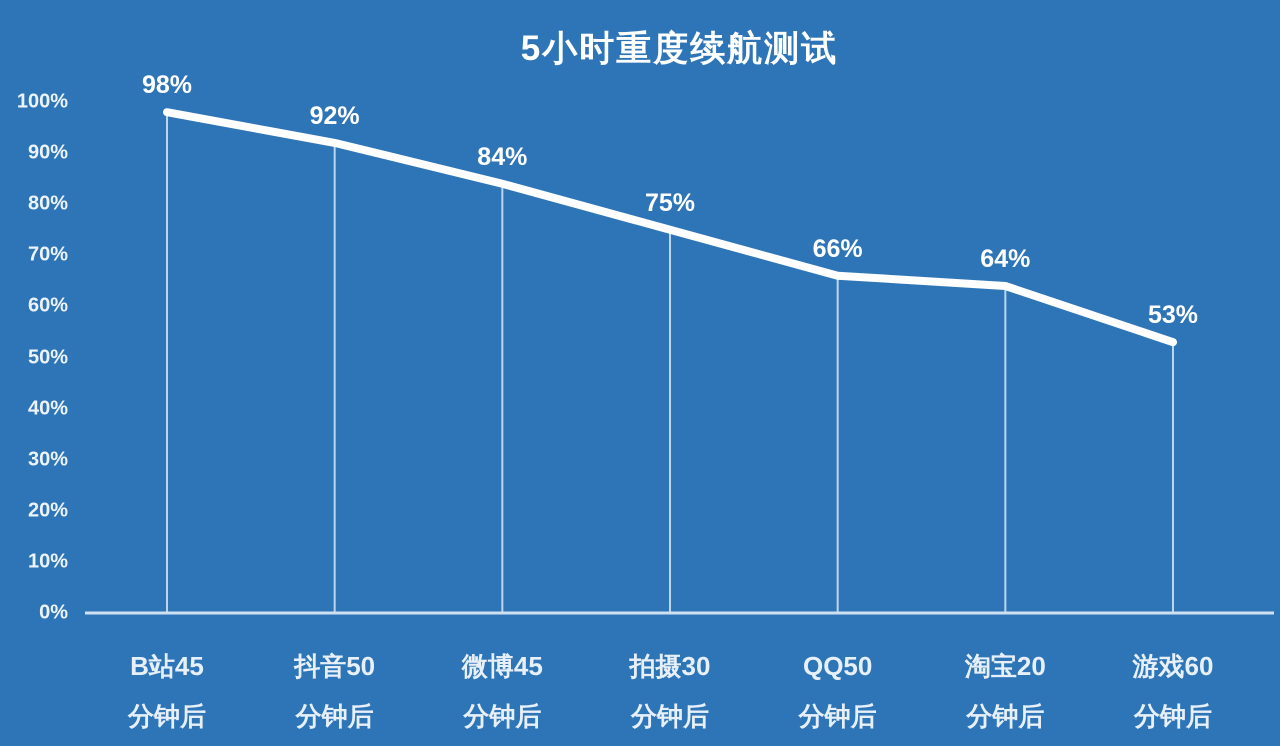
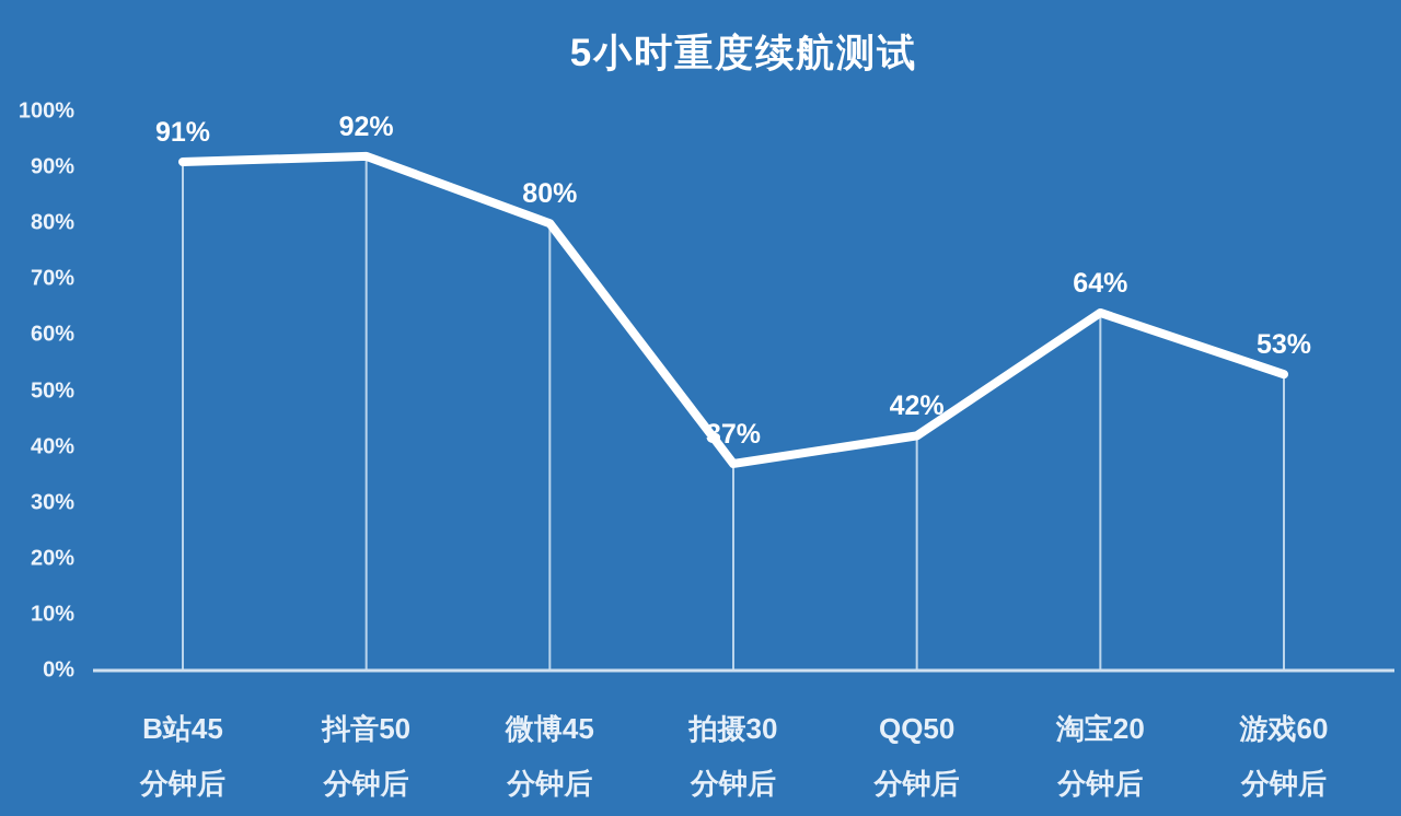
B站45 分钟后: 98% -> 91%
微博45 分钟后: 84% -> 80%
拍摄30 分钟后: 75% -> 37%
QQ50 分钟后: 66% -> 42%
